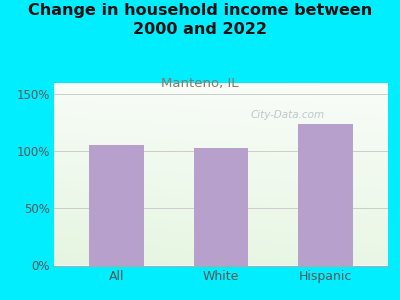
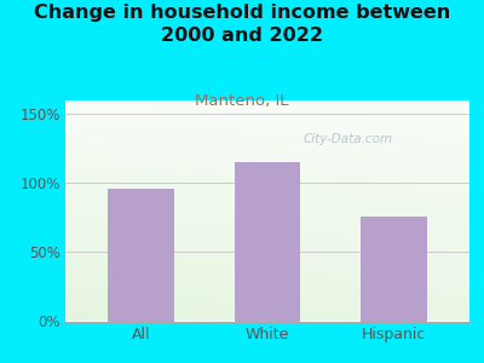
All: 105% -> 96%
White: 103% -> 115%
Hispanic: 124% -> 76%
